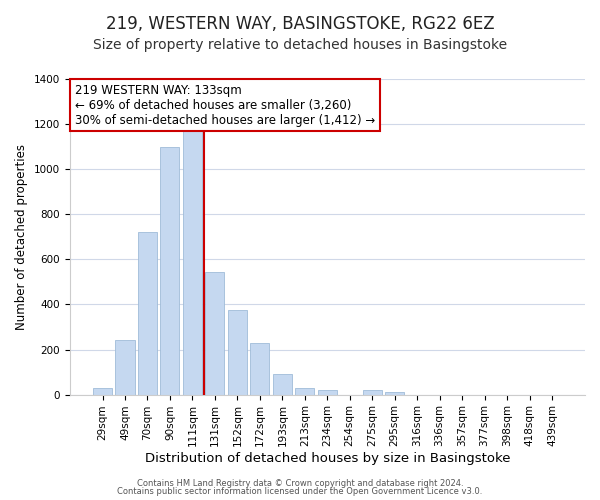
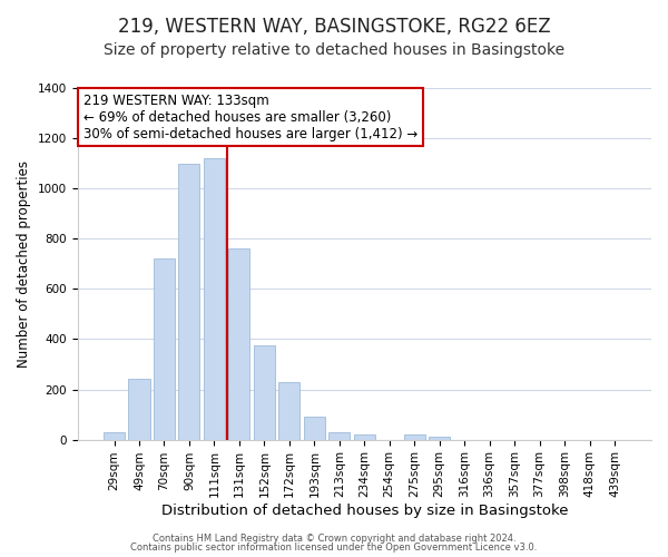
111sqm: 1175 -> 1120
131sqm: 545 -> 760
